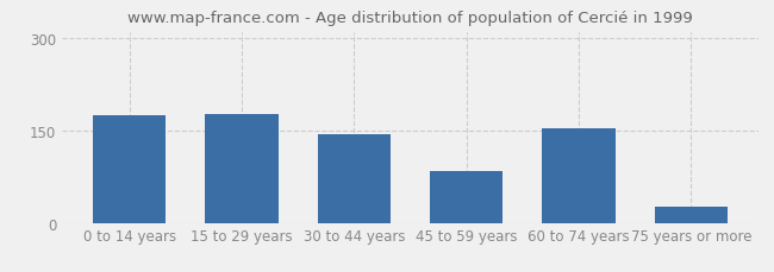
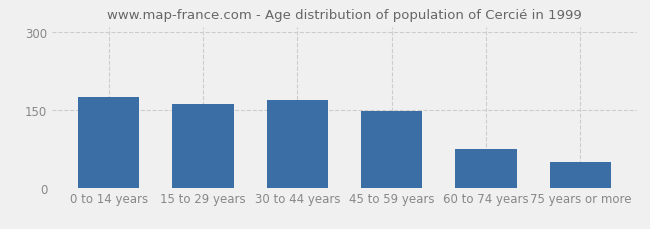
15 to 29 years: 176 -> 161
30 to 44 years: 144 -> 168
45 to 59 years: 84 -> 147
60 to 74 years: 154 -> 75
75 years or more: 26 -> 50
